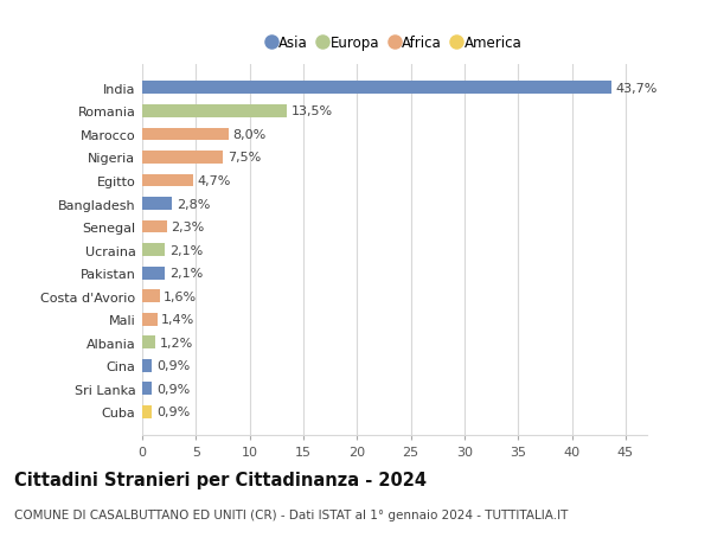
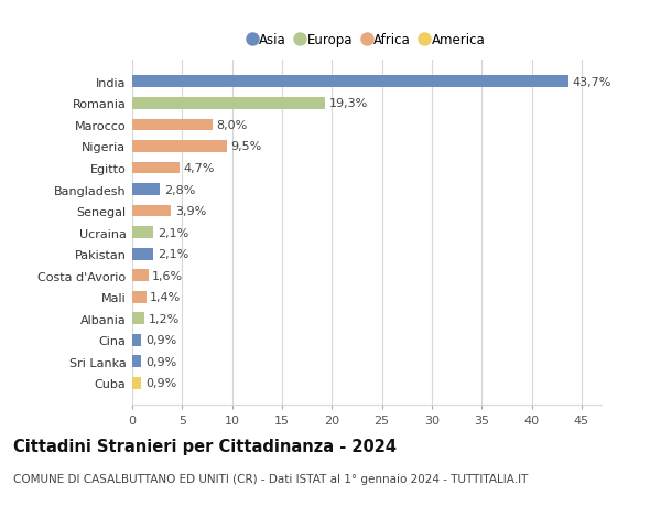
Romania: 13,5% -> 19,3%
Nigeria: 7,5% -> 9,5%
Senegal: 2,3% -> 3,9%
